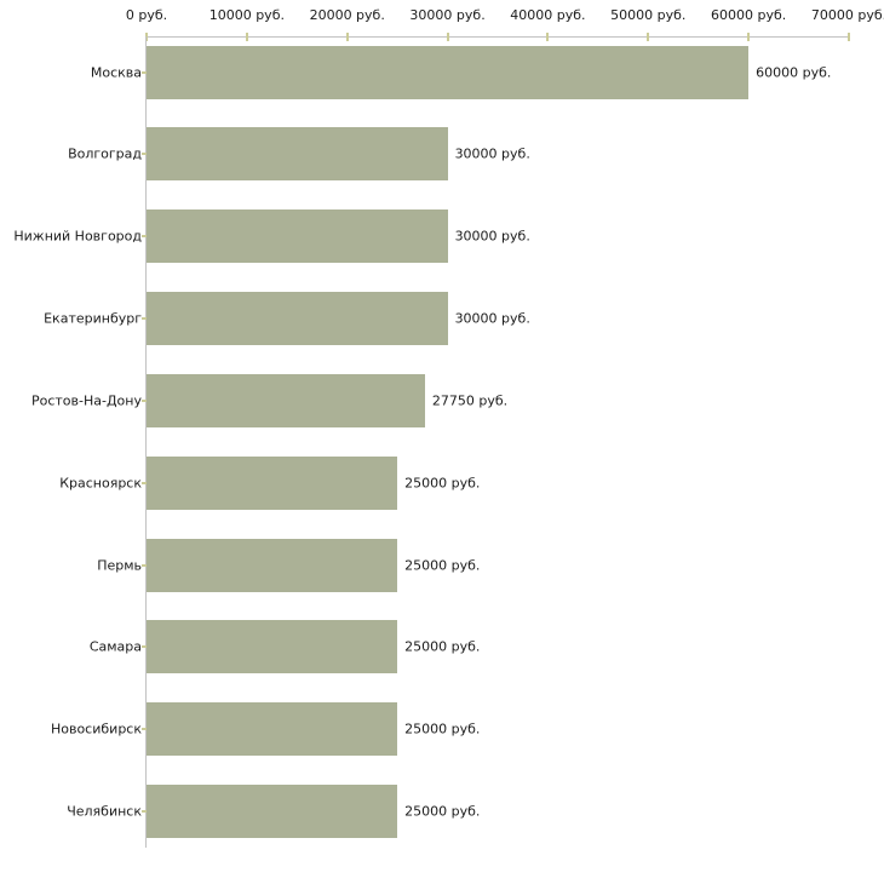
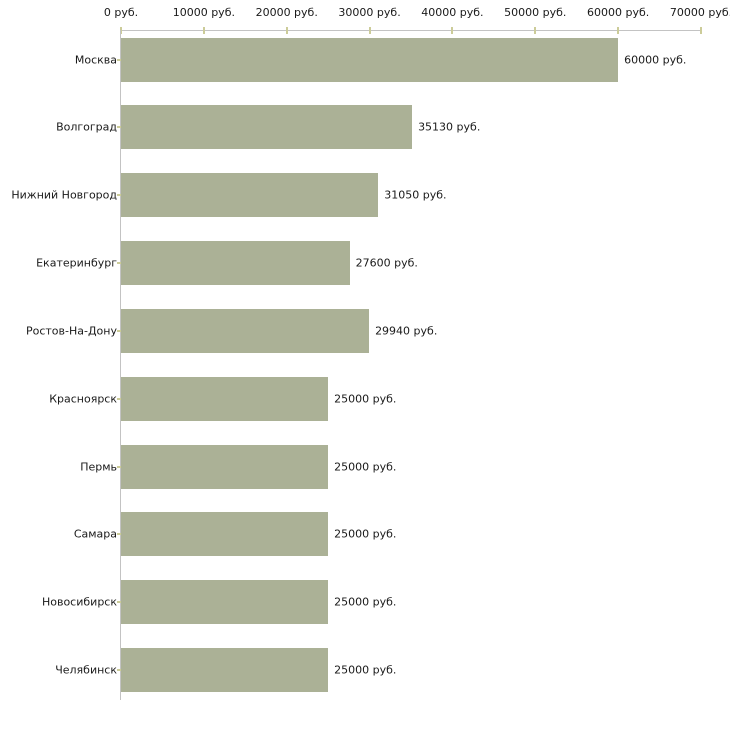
Волгоград: 30000 -> 35130
Нижний Новгород: 30000 -> 31050
Екатеринбург: 30000 -> 27600
Ростов-На-Дону: 27750 -> 29940
